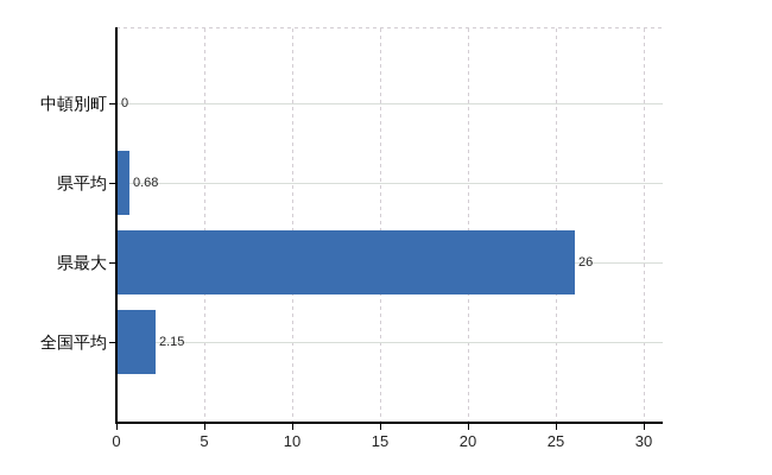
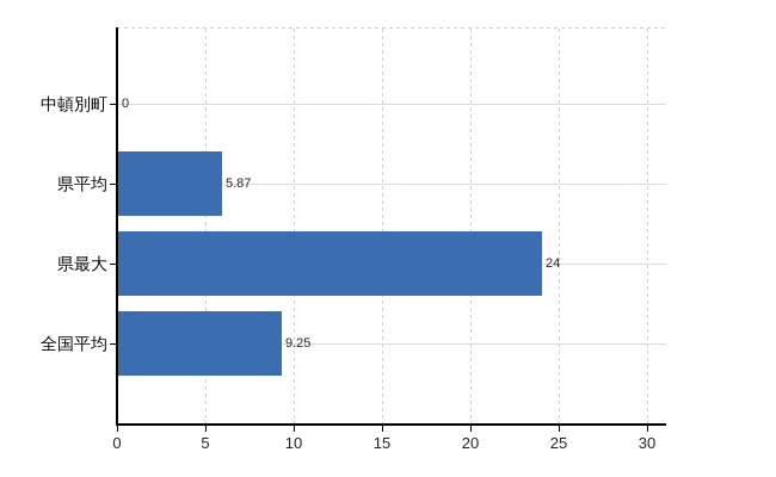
県平均: 0.68 -> 5.87
県最大: 26 -> 24
全国平均: 2.15 -> 9.25
